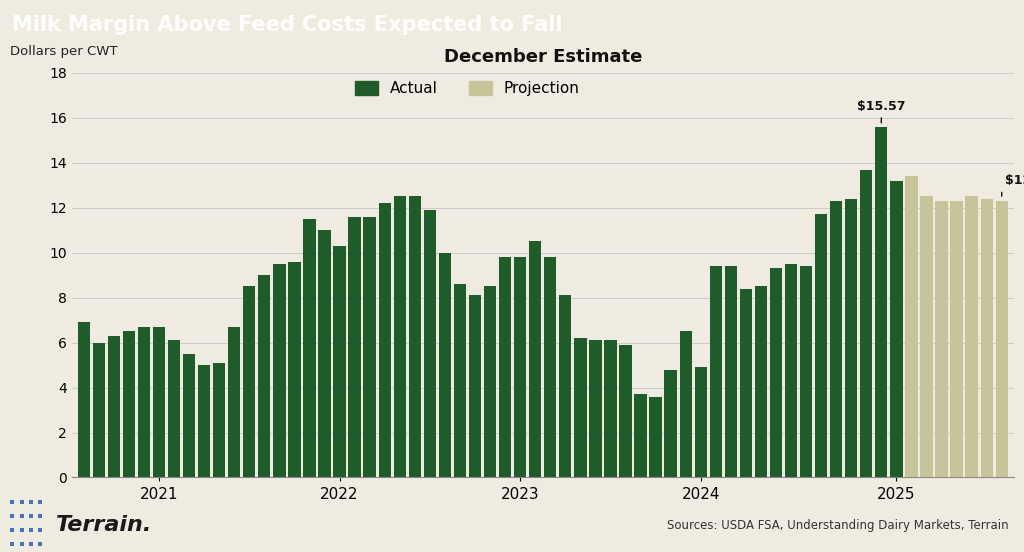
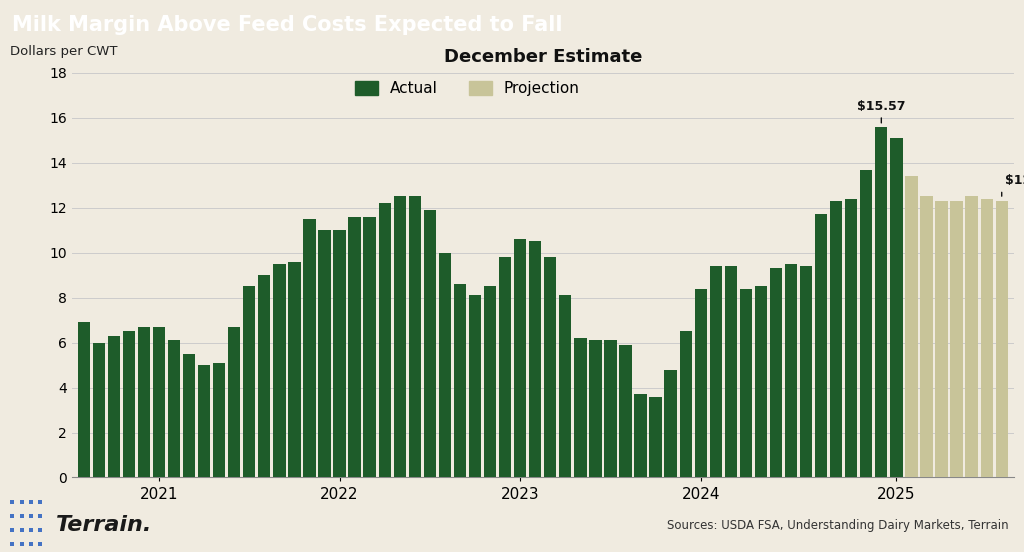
Actual/2022: 10.30 -> 11.00
Actual/2023: 9.80 -> 10.60
Actual/2024: 4.90 -> 8.40
Actual/2025: 13.20 -> 15.10
